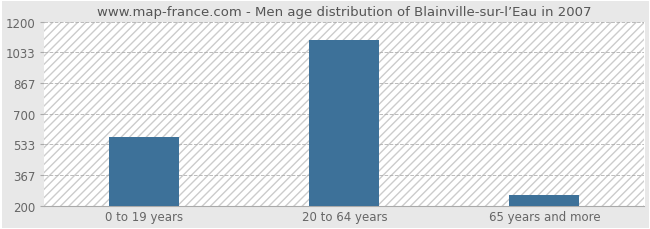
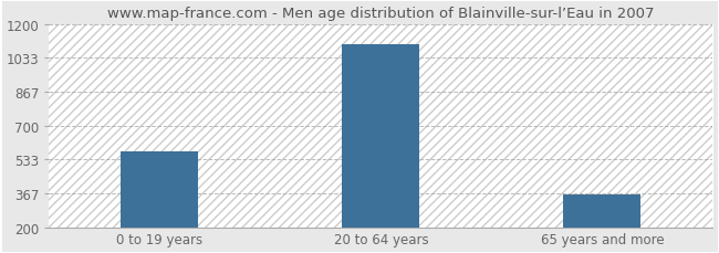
65 years and more: 260 -> 360
